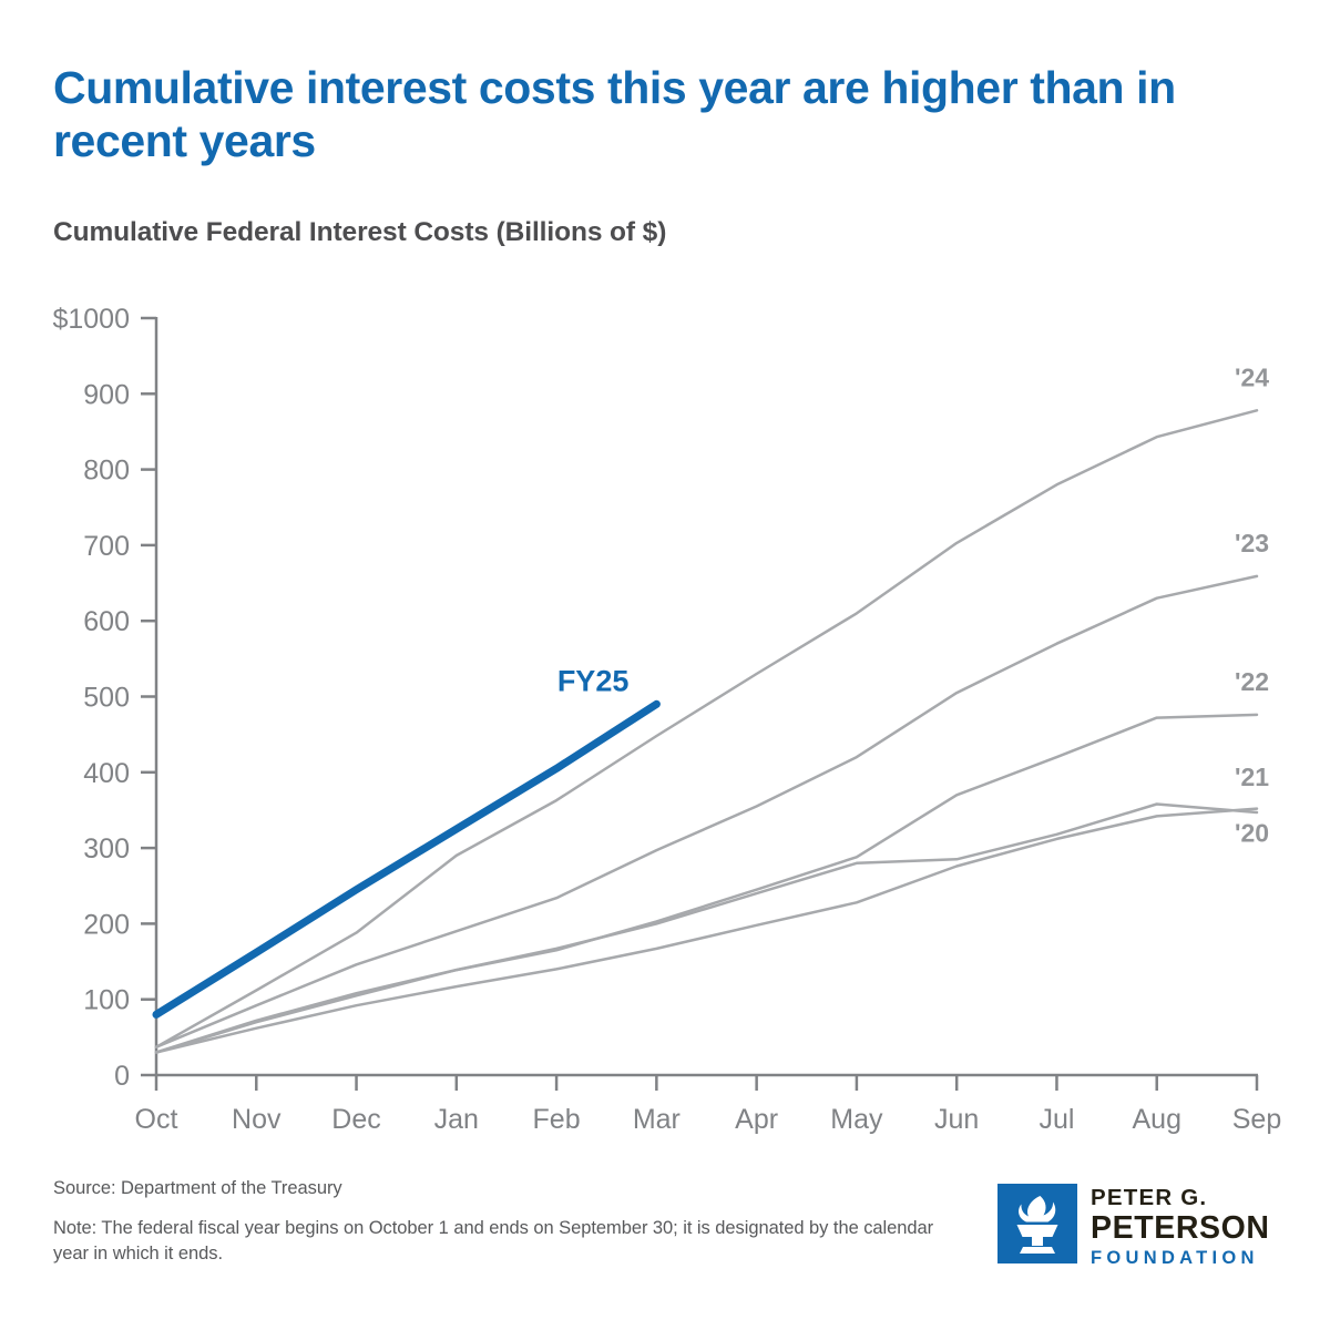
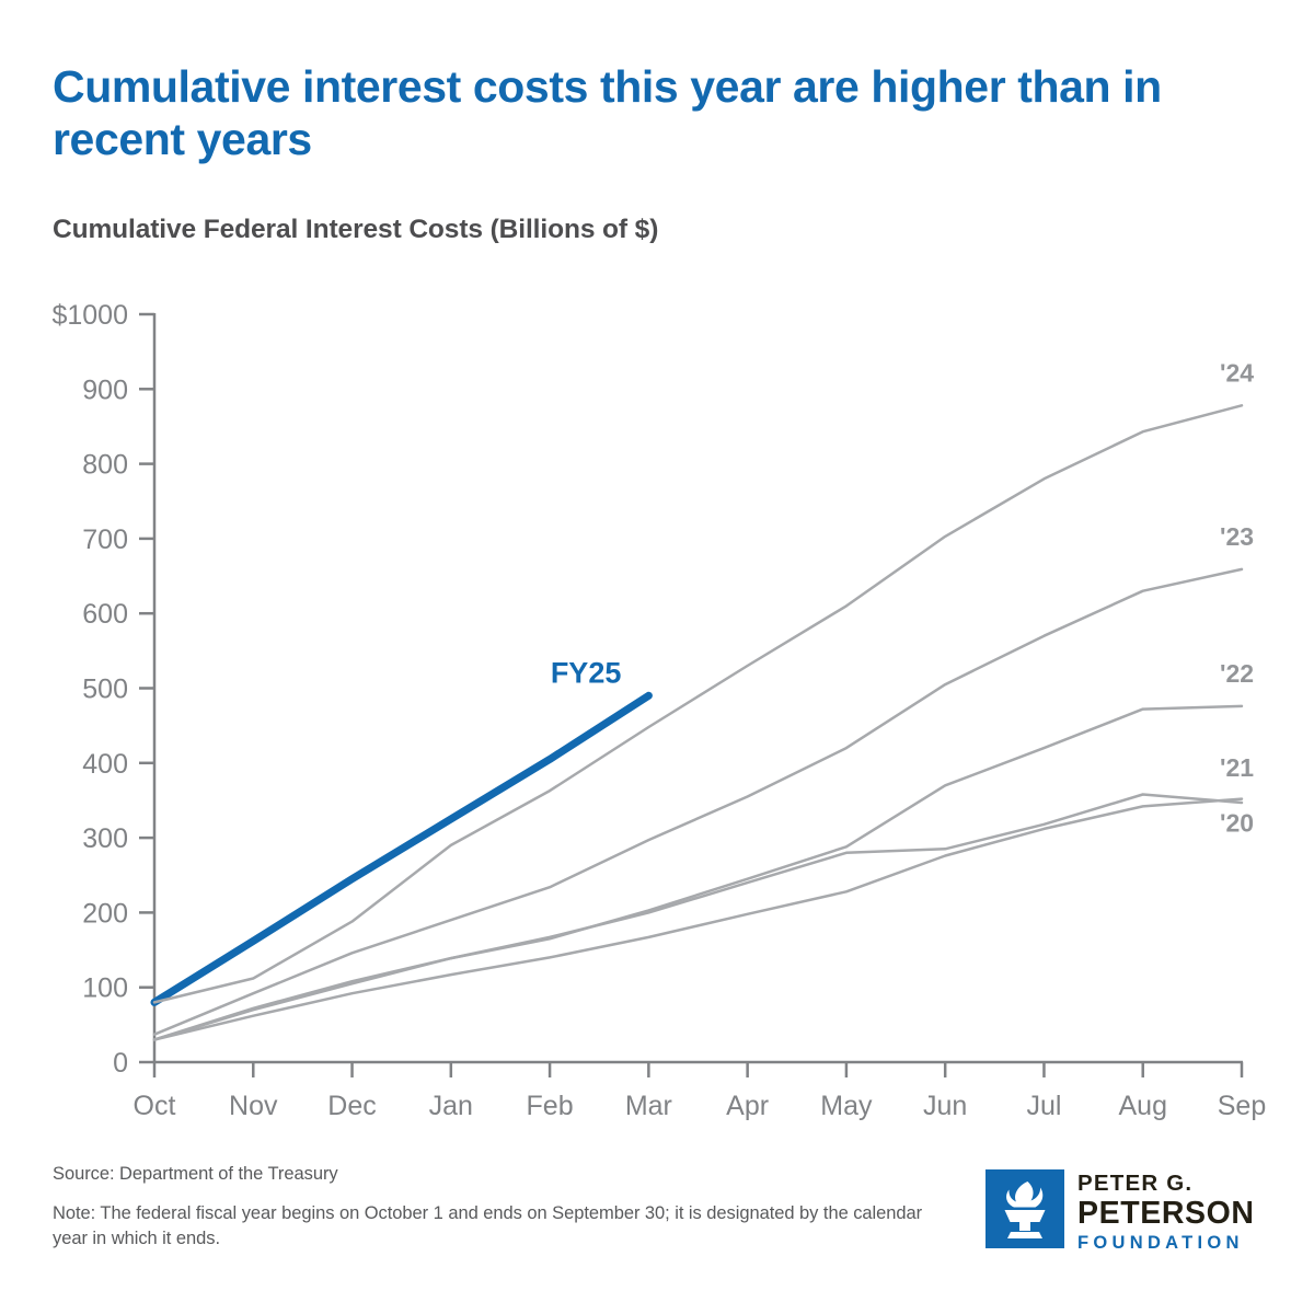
'24/Oct: $40 -> $80
